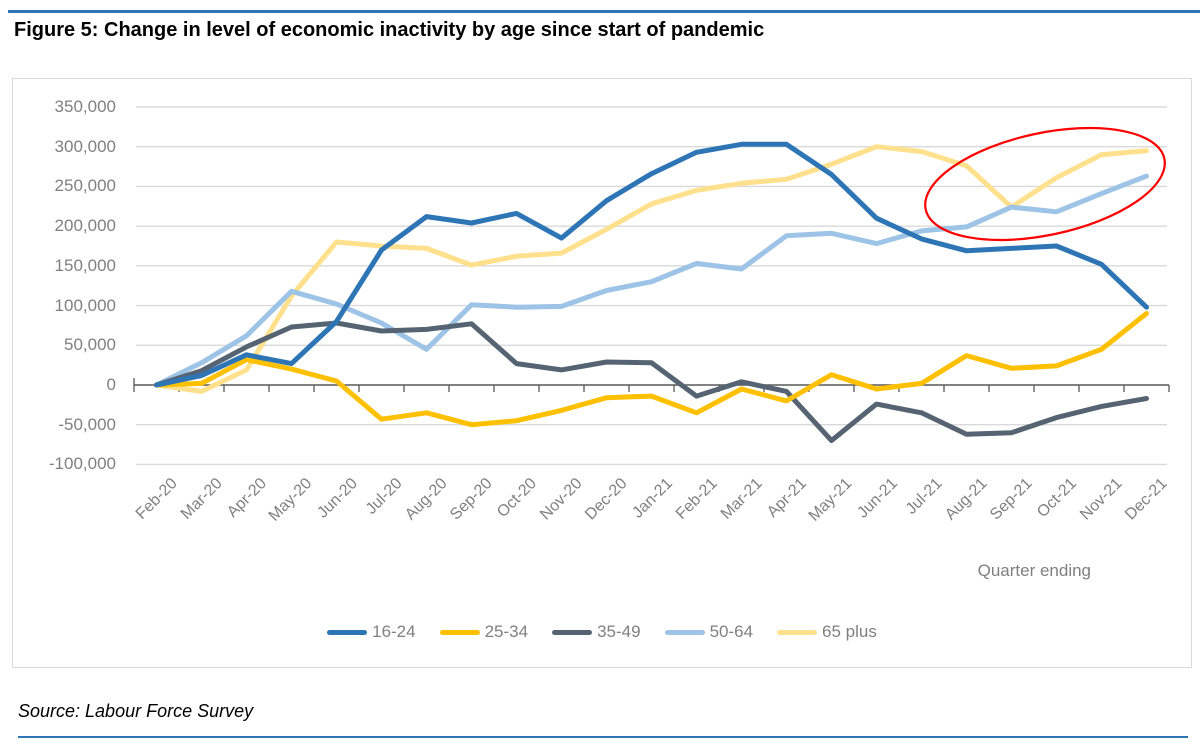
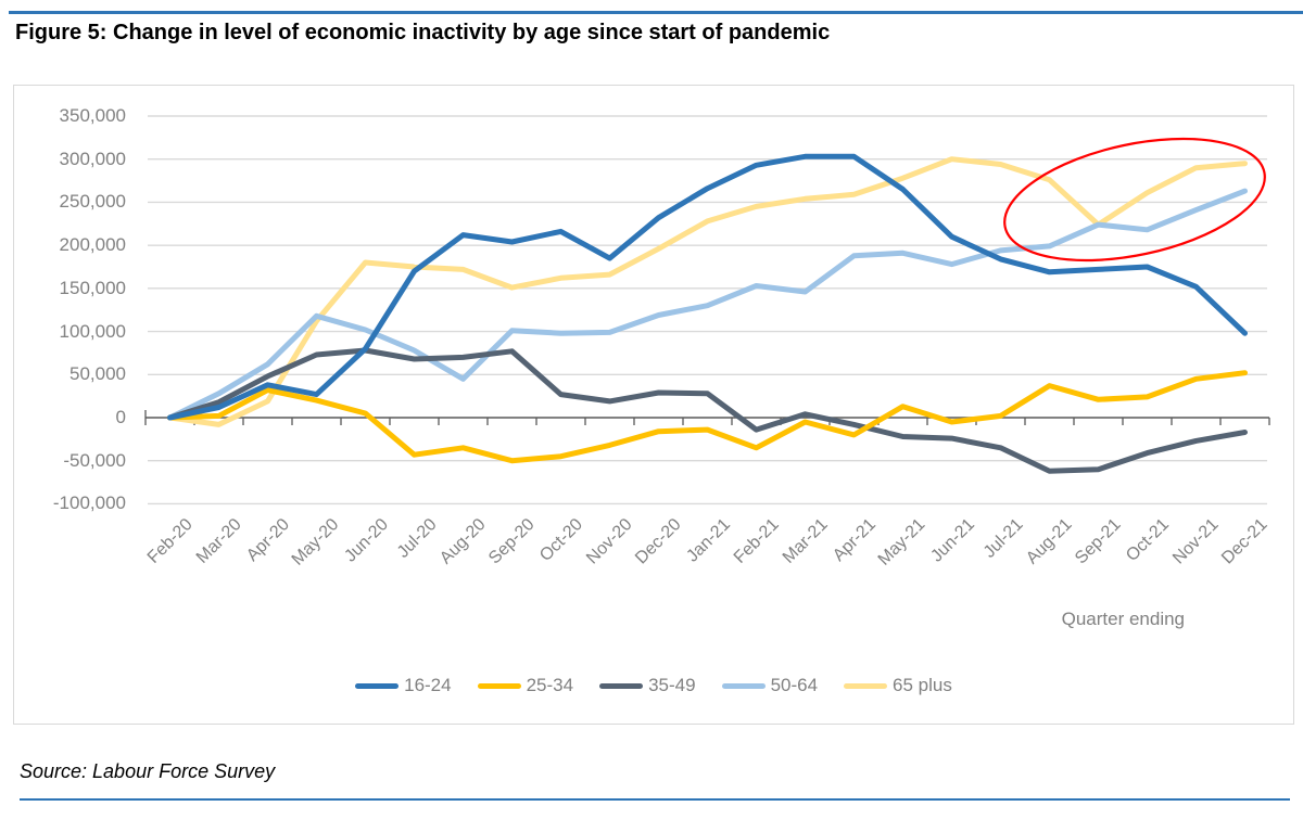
35-49/May-21: -70000 -> -20000
25-34/Dec-21: 90000 -> 50000
